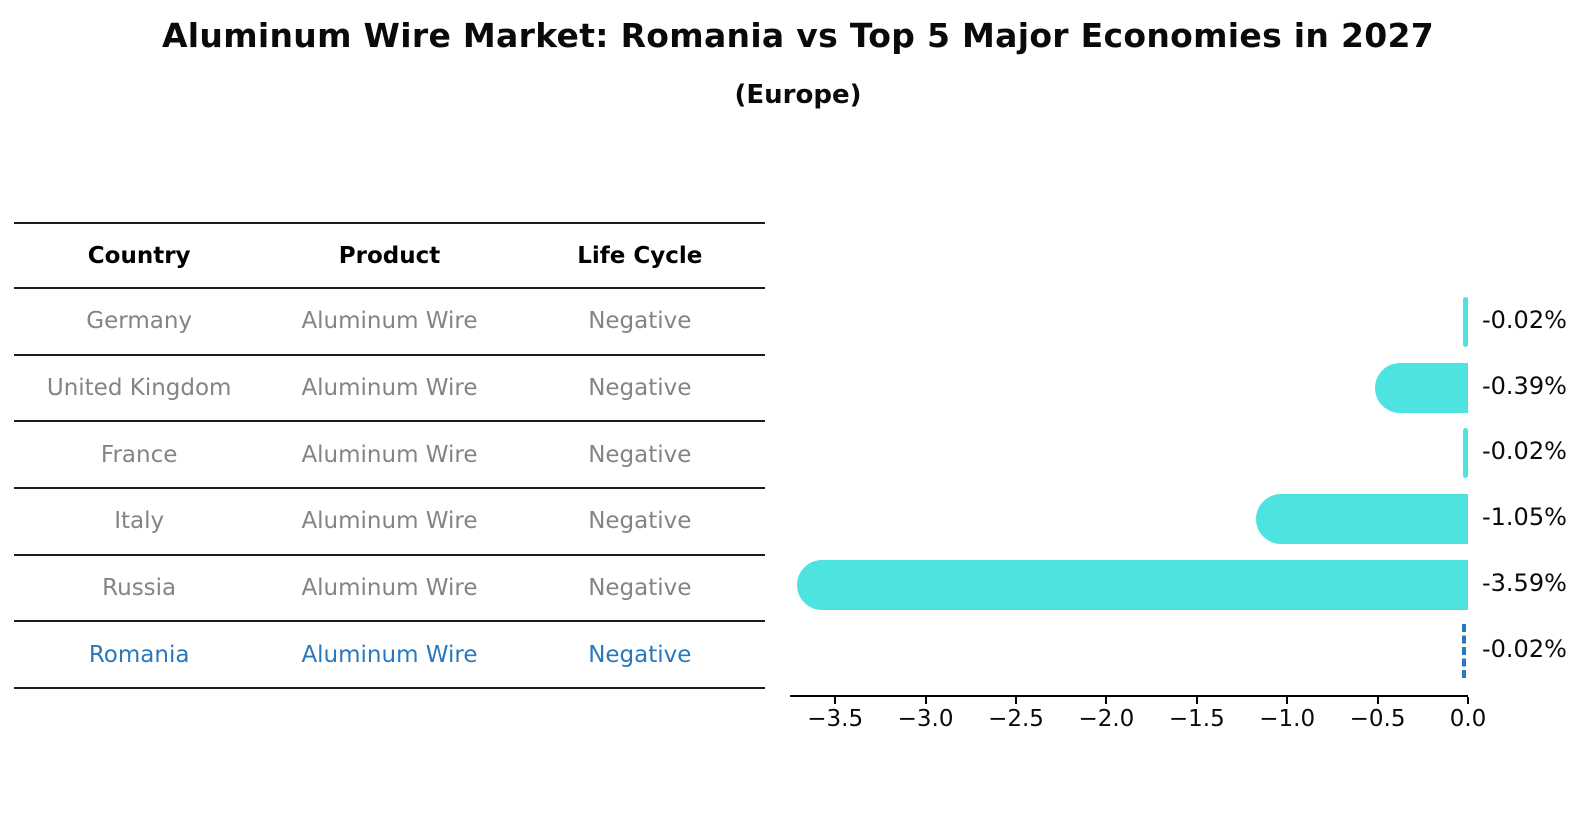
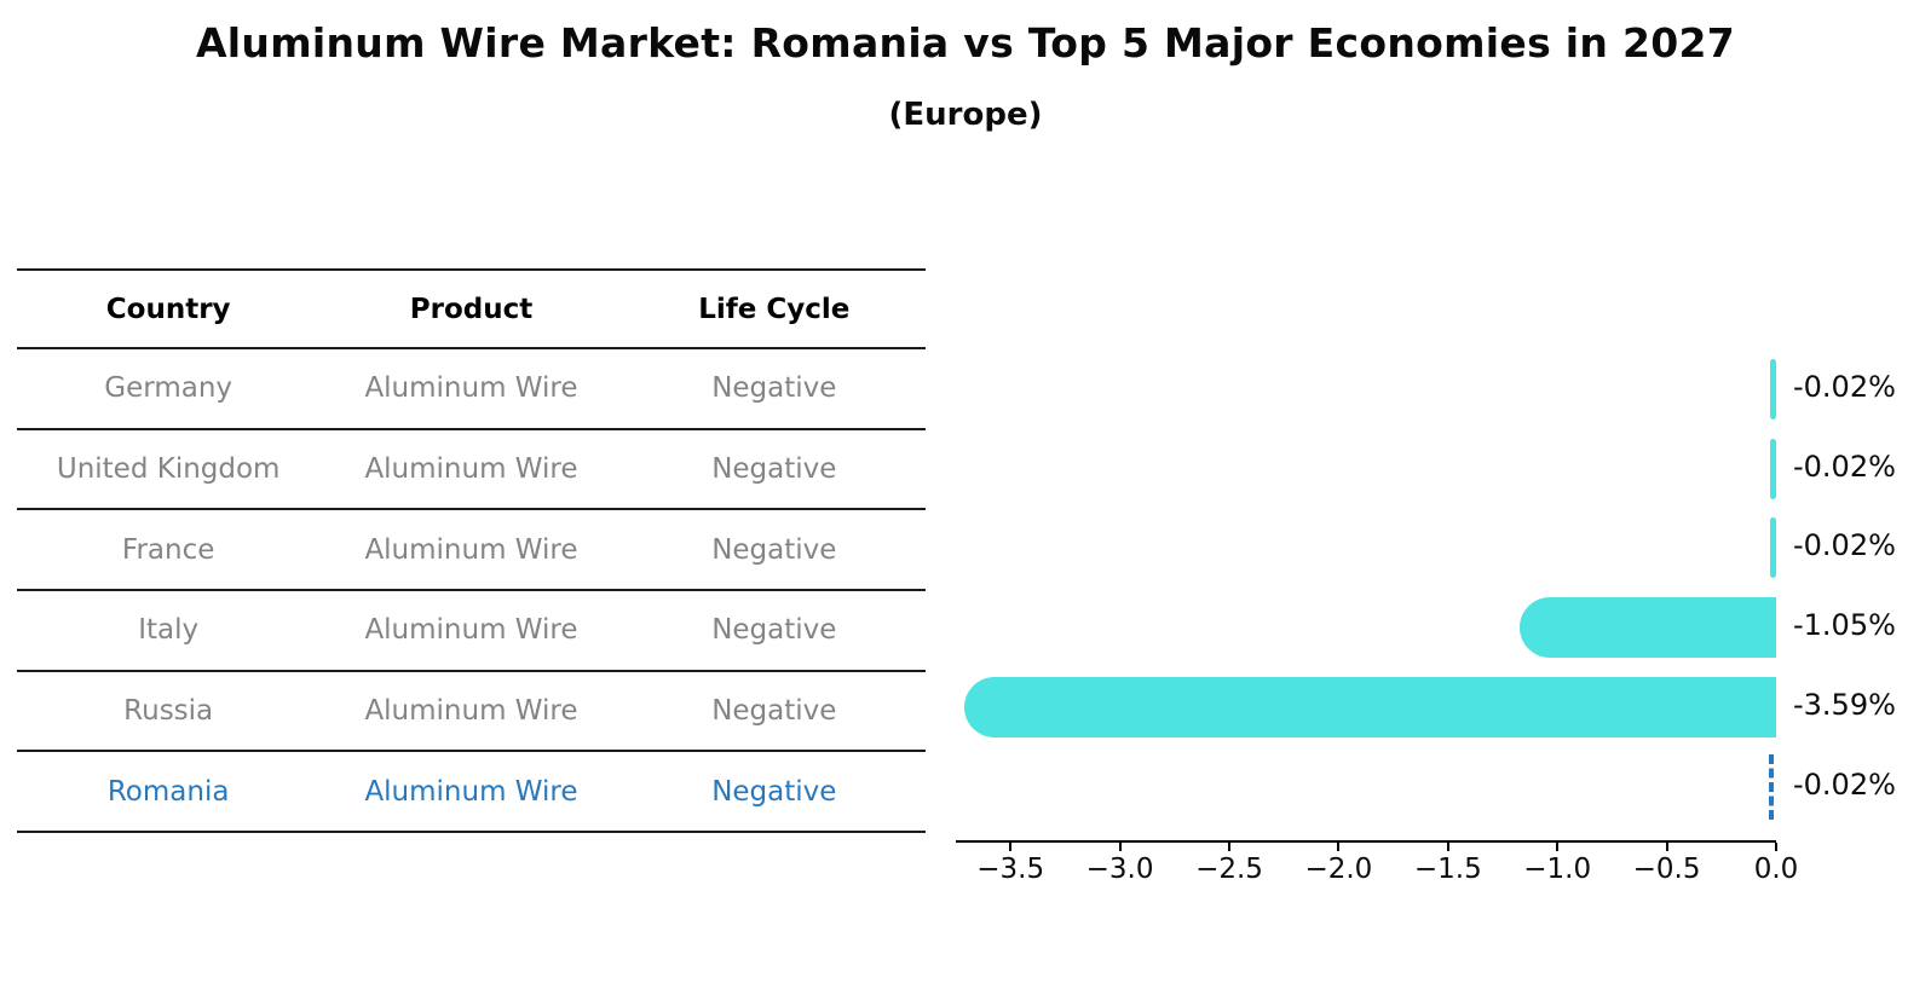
United Kingdom: -0.39% -> -0.02%
